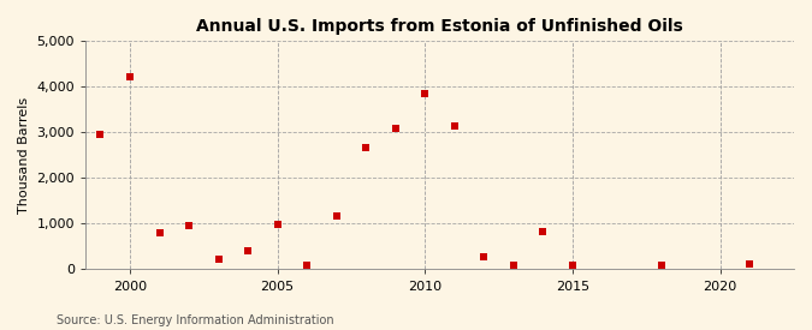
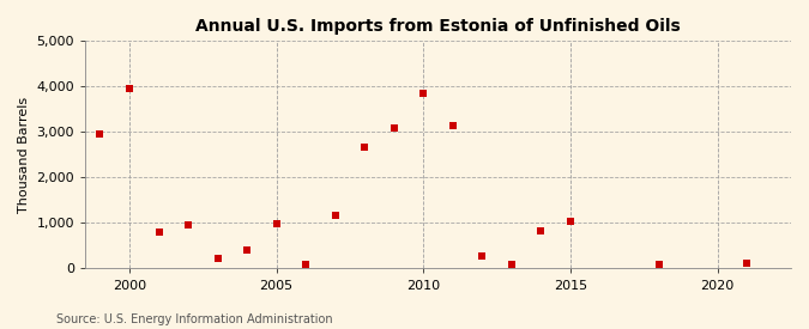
2000: 4,230 -> 3,950
2015: 80 -> 1,050
